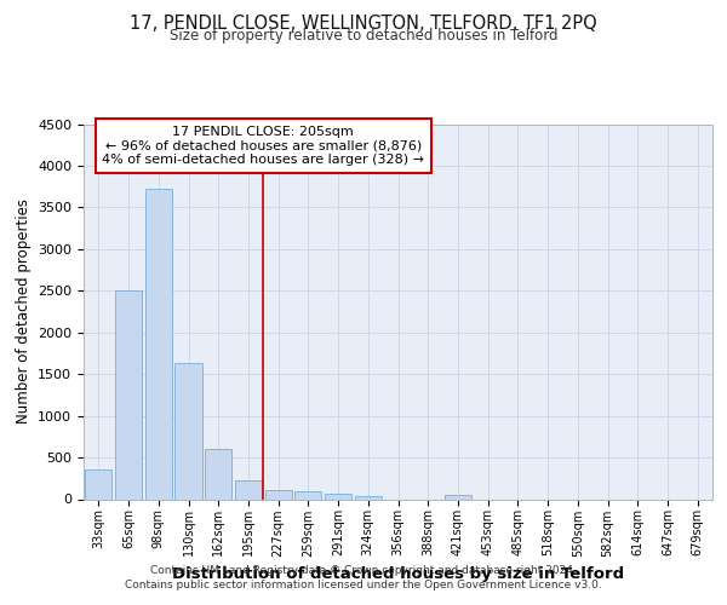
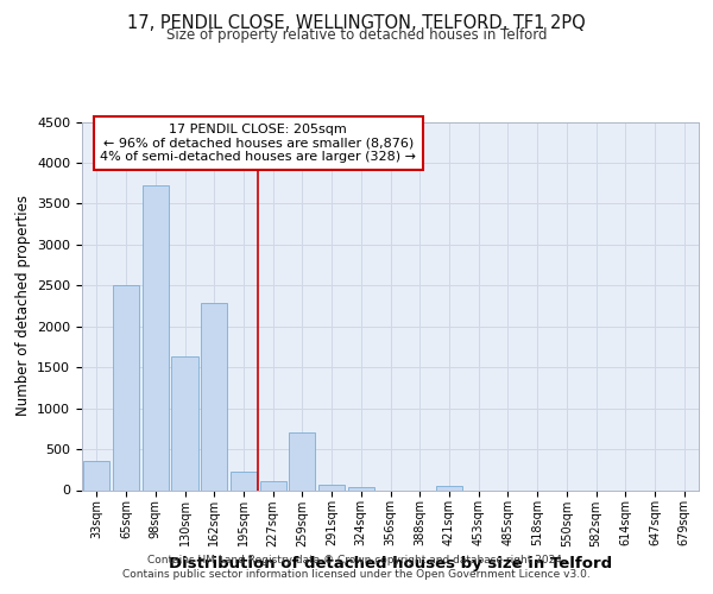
162sqm: 600 -> 2280
259sqm: 90 -> 700
